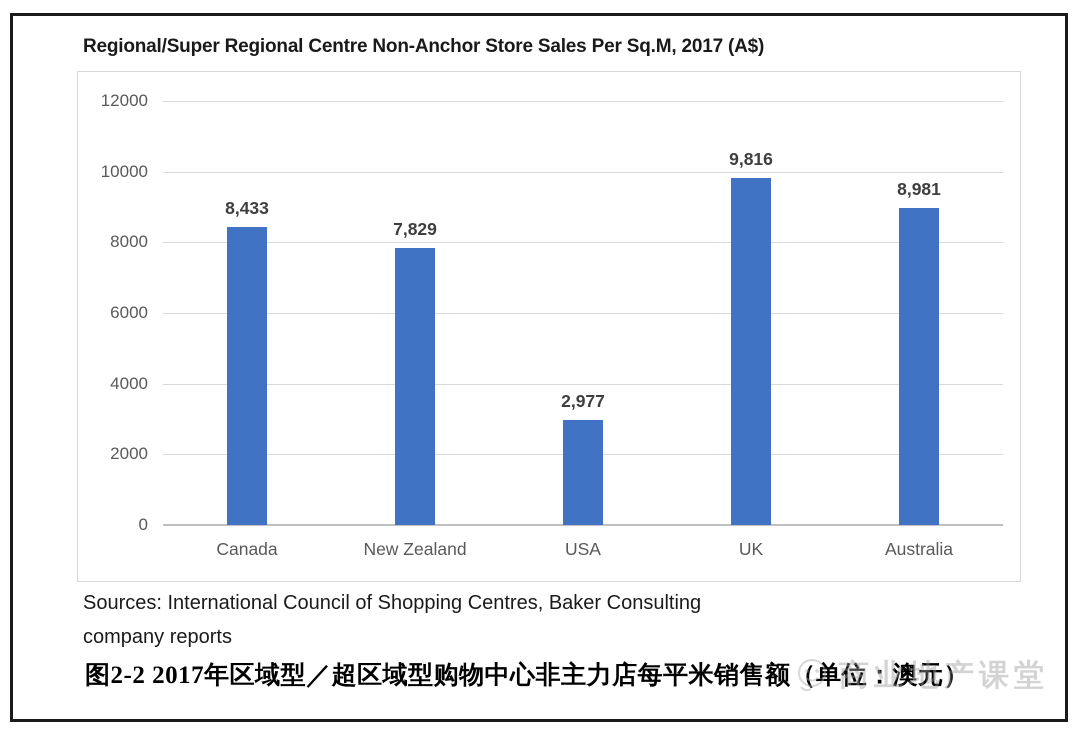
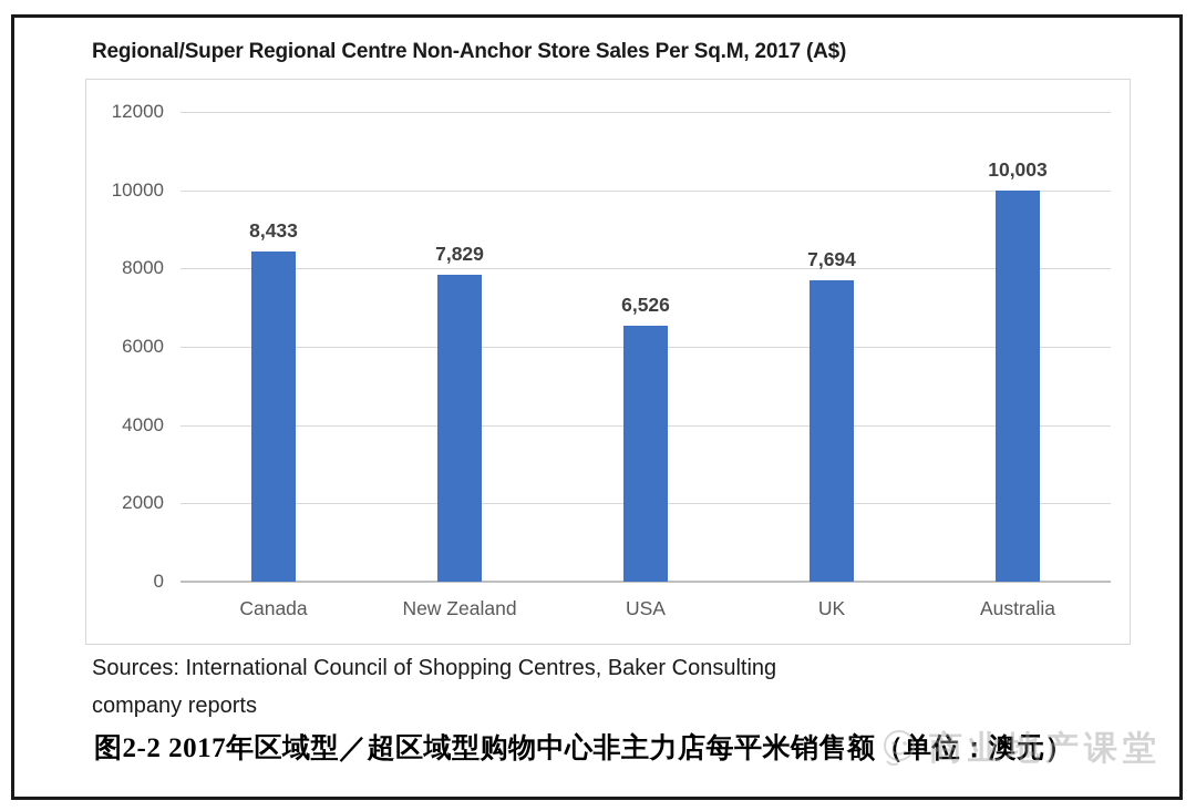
USA: 2,977 -> 6,526
UK: 9,816 -> 7,694
Australia: 8,981 -> 10,003
